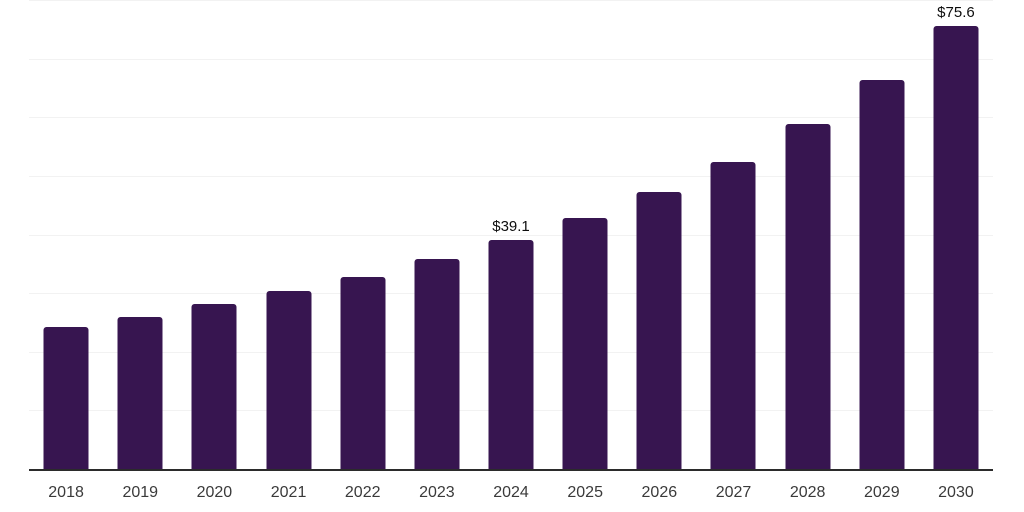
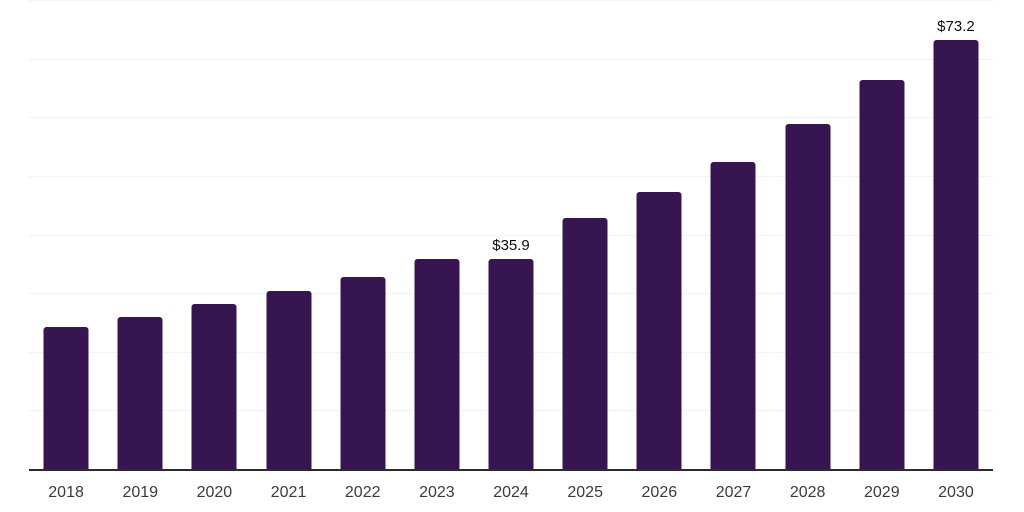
2024: $39.1 -> $35.9
2030: $75.6 -> $73.2
